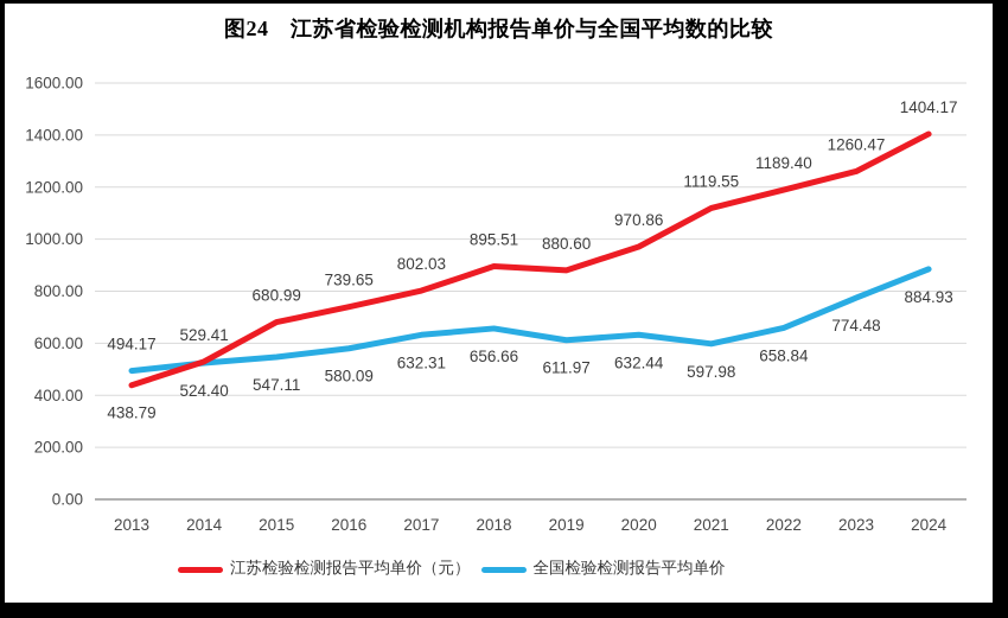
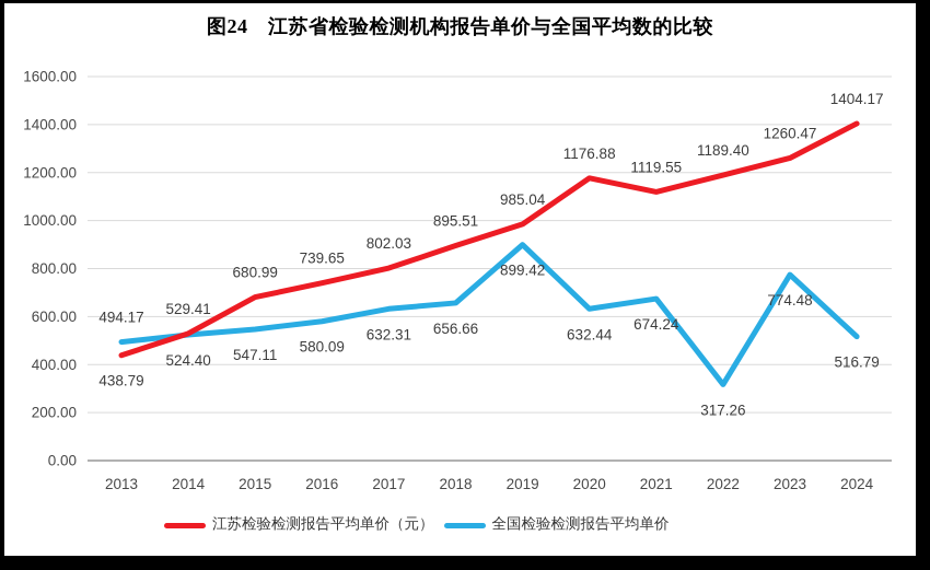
江苏检验检测报告平均单价（元）/2019: 880.60 -> 985.04
全国检验检测报告平均单价/2019: 611.97 -> 899.42
江苏检验检测报告平均单价（元）/2020: 970.86 -> 1176.88
全国检验检测报告平均单价/2021: 597.98 -> 674.24
全国检验检测报告平均单价/2022: 658.84 -> 317.26
全国检验检测报告平均单价/2024: 884.93 -> 516.79
